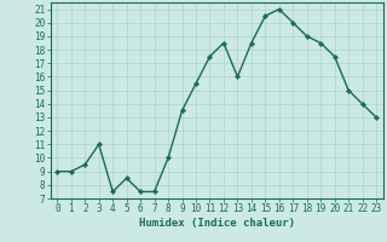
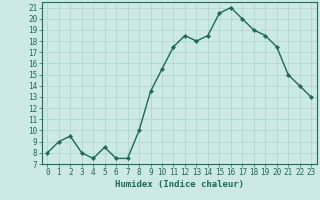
0: 9.0 -> 8.0
3: 11.0 -> 8.0
13: 16.0 -> 18.0
